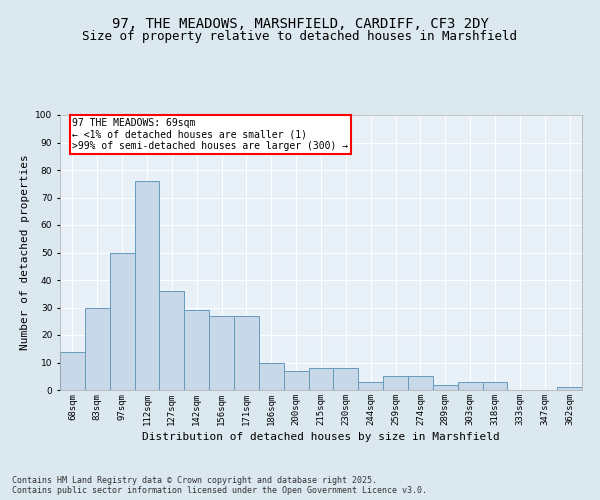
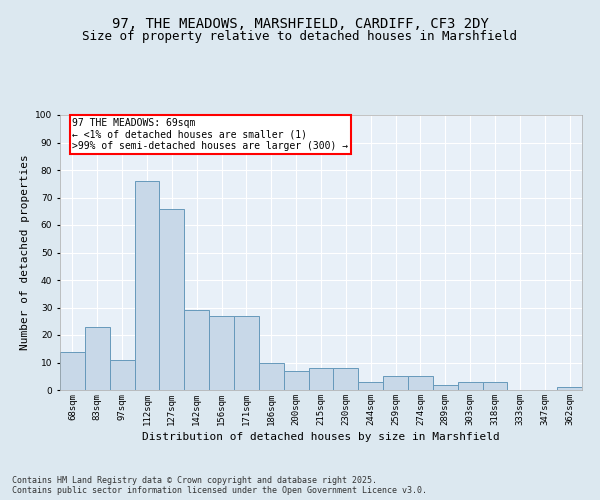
83sqm: 30 -> 23
97sqm: 50 -> 11
127sqm: 36 -> 66
